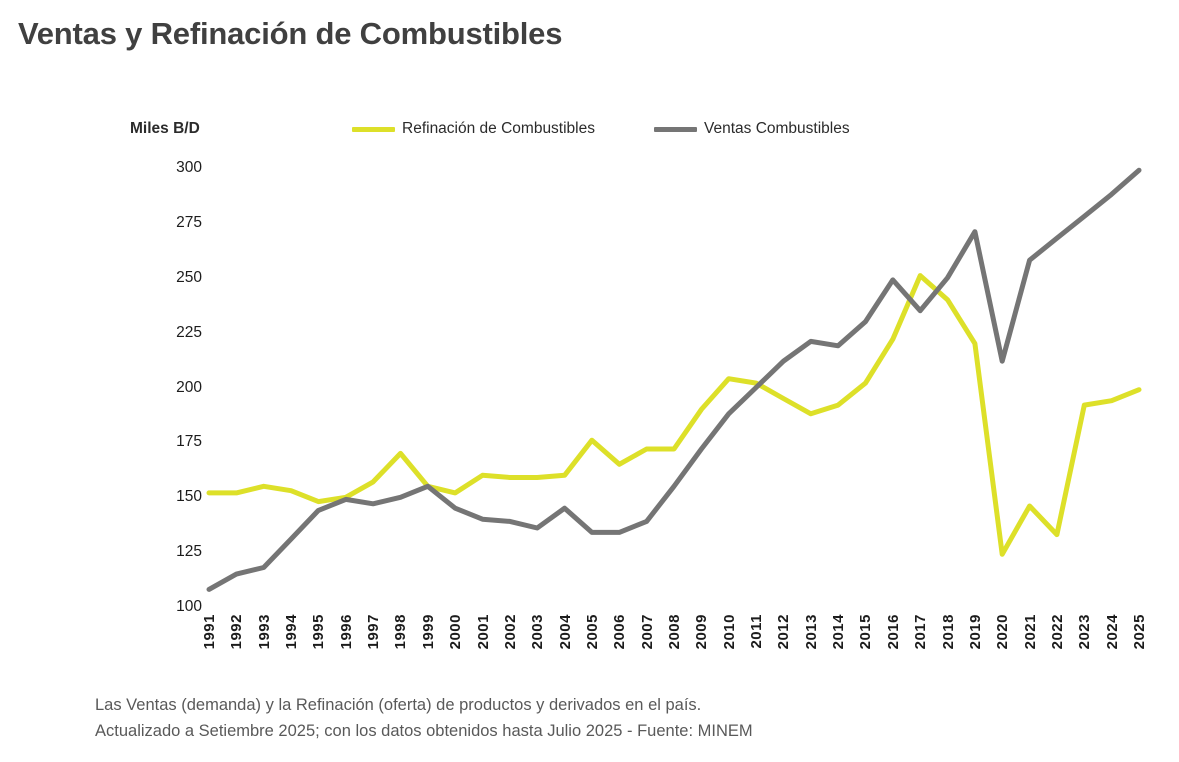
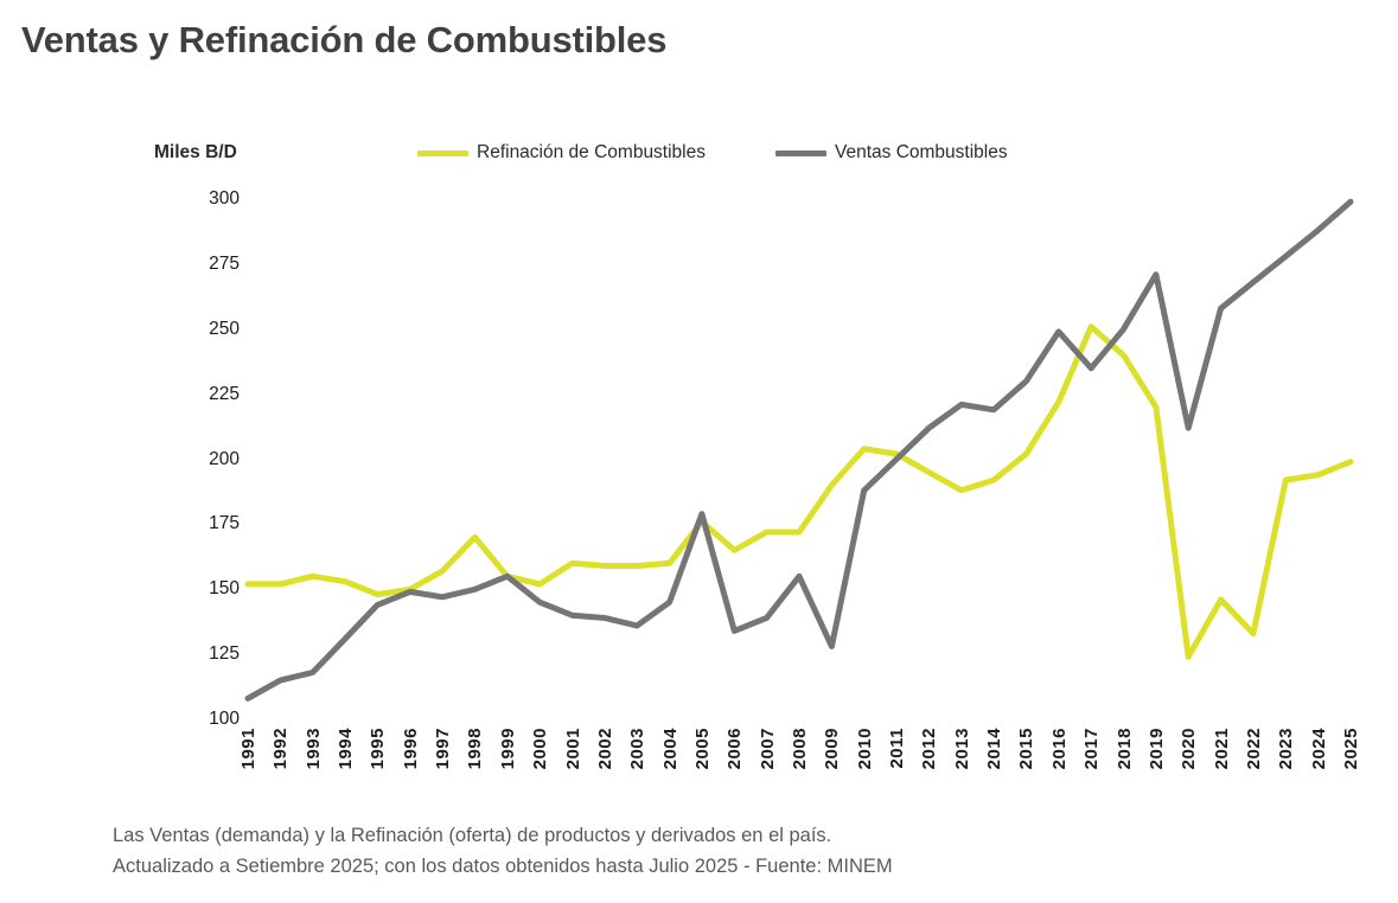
Ventas Combustibles/2005: 134 -> 179
Ventas Combustibles/2009: 172 -> 128
